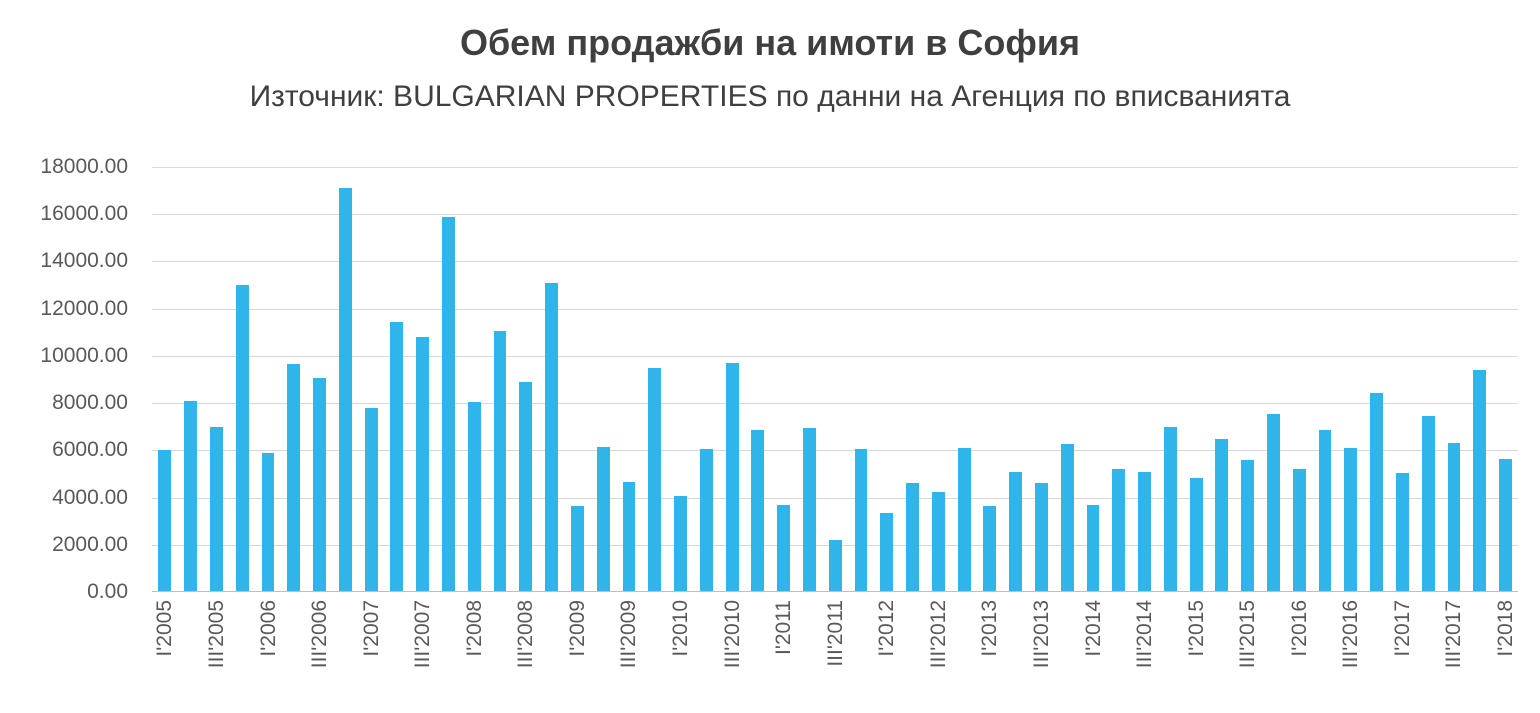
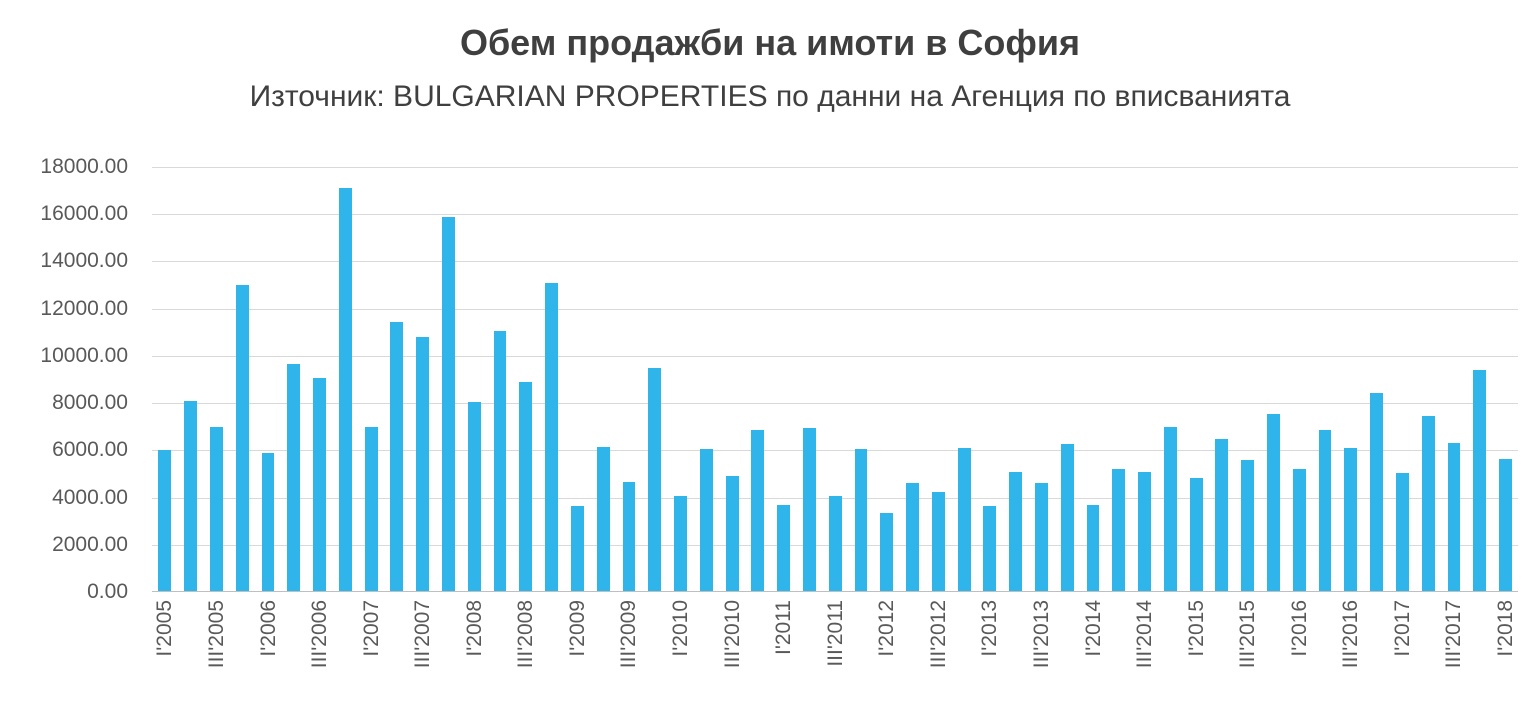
I'2007: 7800 -> 7000
III'2010: 9700 -> 4900
III'2011: 2200 -> 4000
